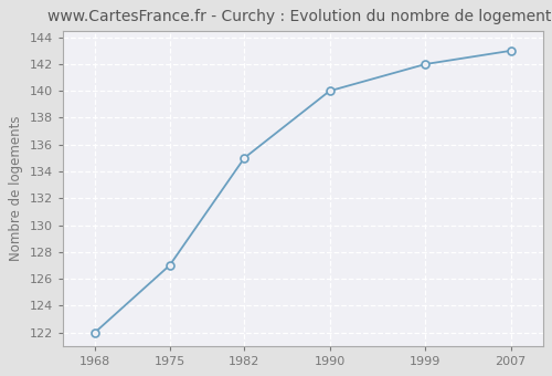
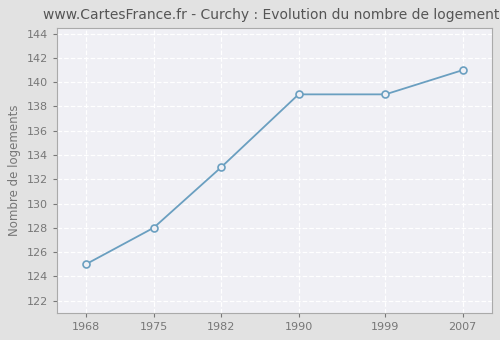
1968: 122 -> 125
1975: 127 -> 128
1982: 135 -> 133
1990: 140 -> 139
1999: 142 -> 139
2007: 143 -> 141
